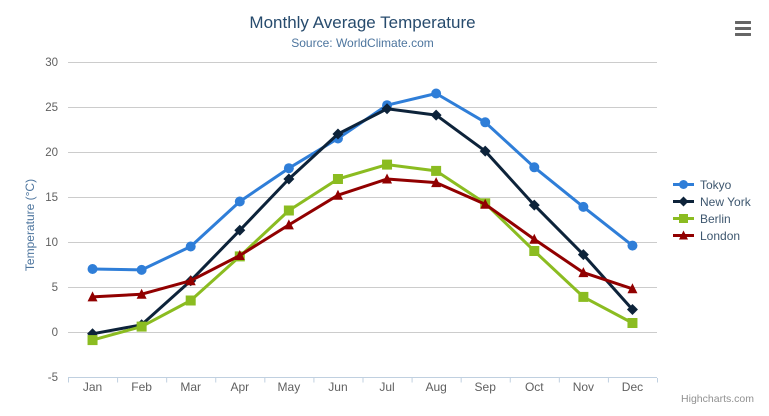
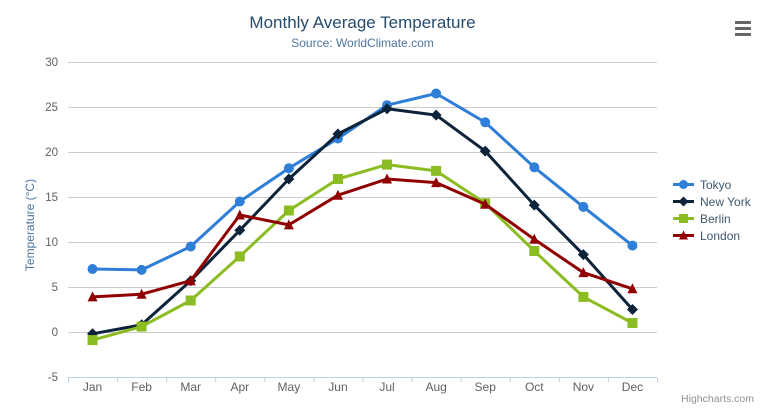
London/Apr: 8 -> 13
